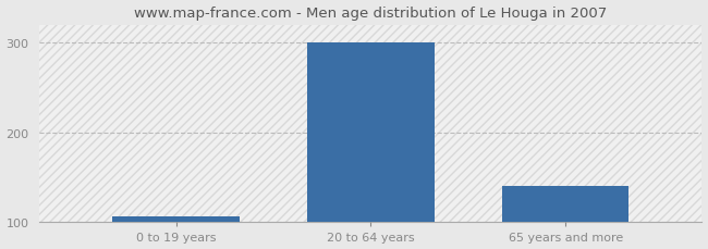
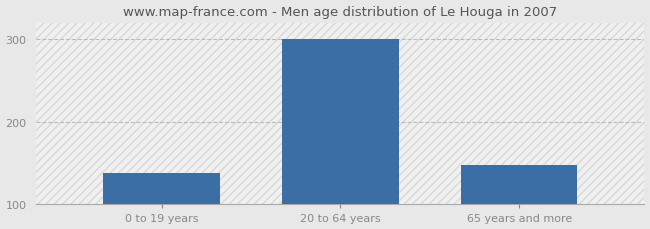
0 to 19 years: 107 -> 138
65 years and more: 140 -> 148
